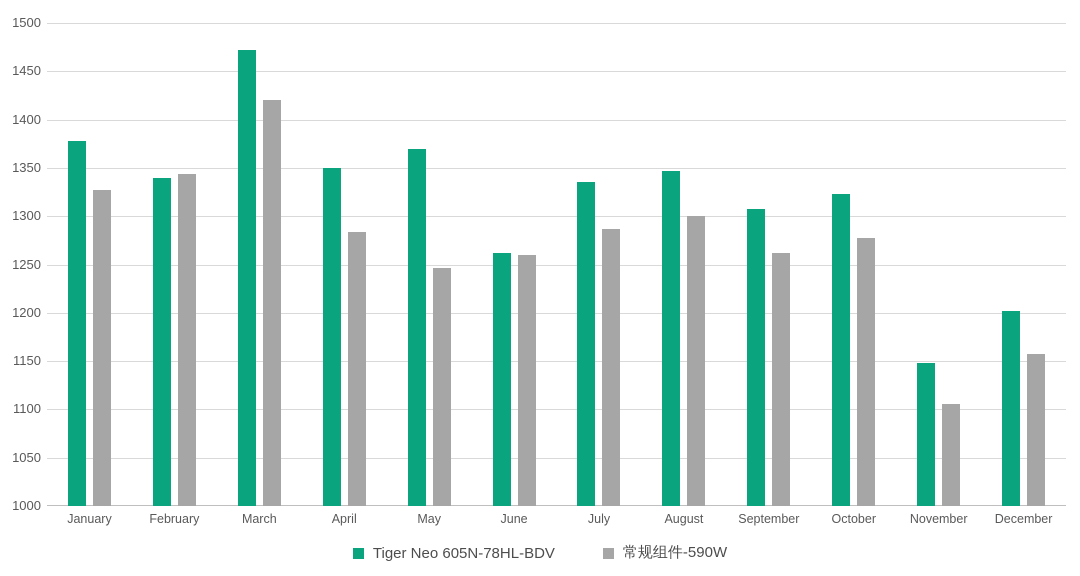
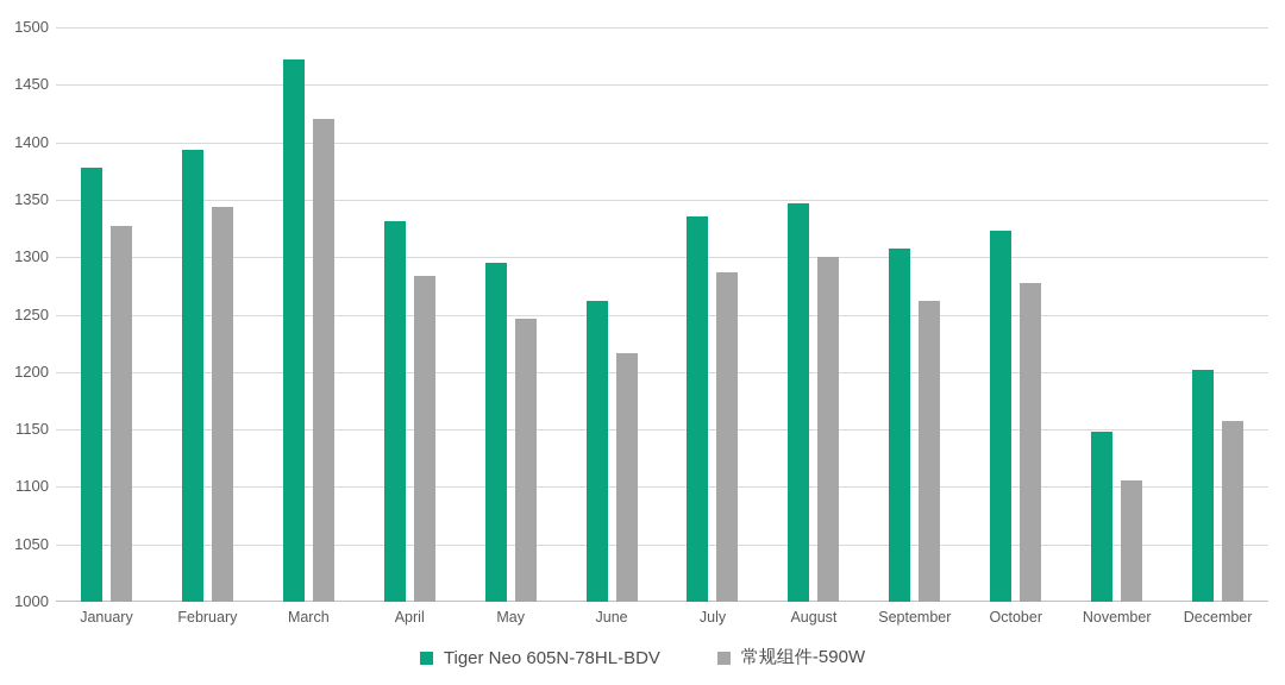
Tiger Neo 605N-78HL-BDV/February: 1340 -> 1390
Tiger Neo 605N-78HL-BDV/April: 1350 -> 1330
Tiger Neo 605N-78HL-BDV/May: 1370 -> 1300
常规组件-590W/June: 1260 -> 1220
